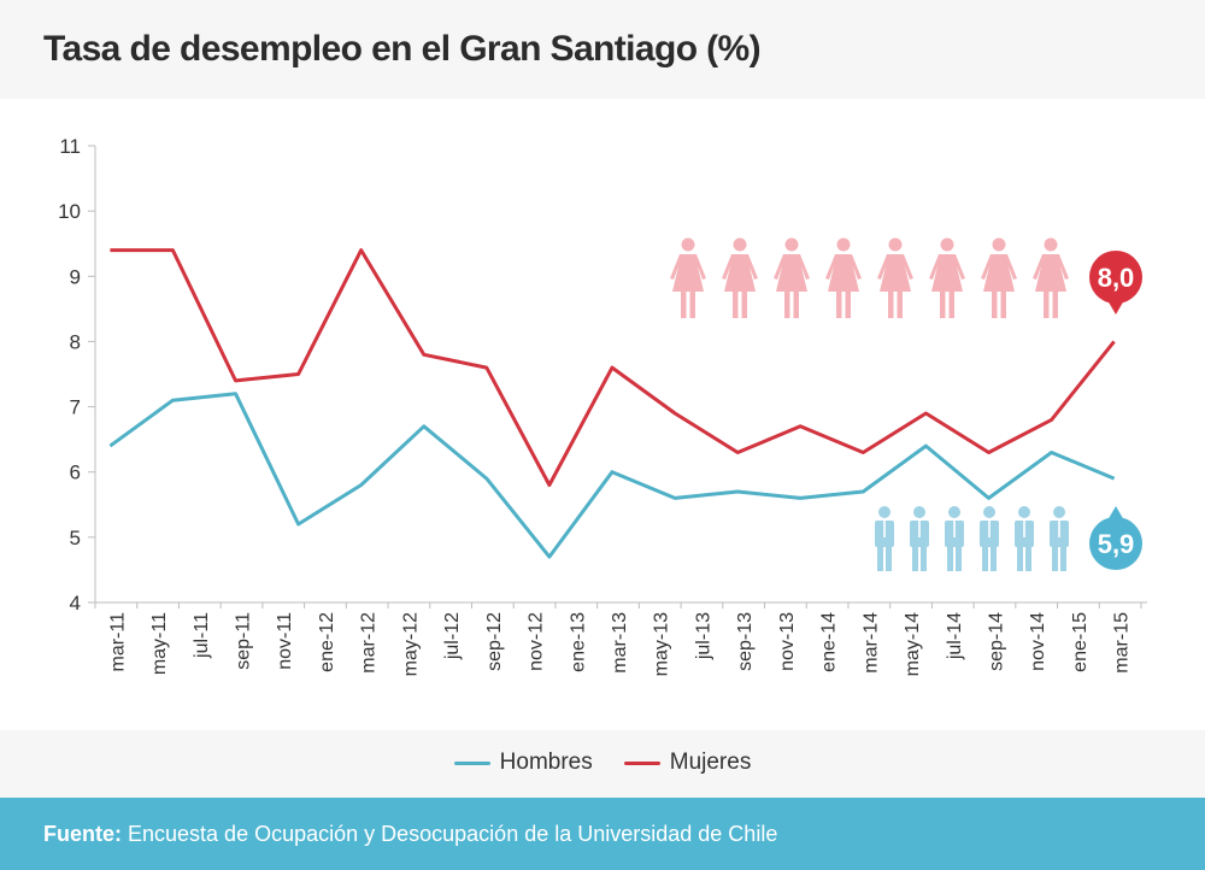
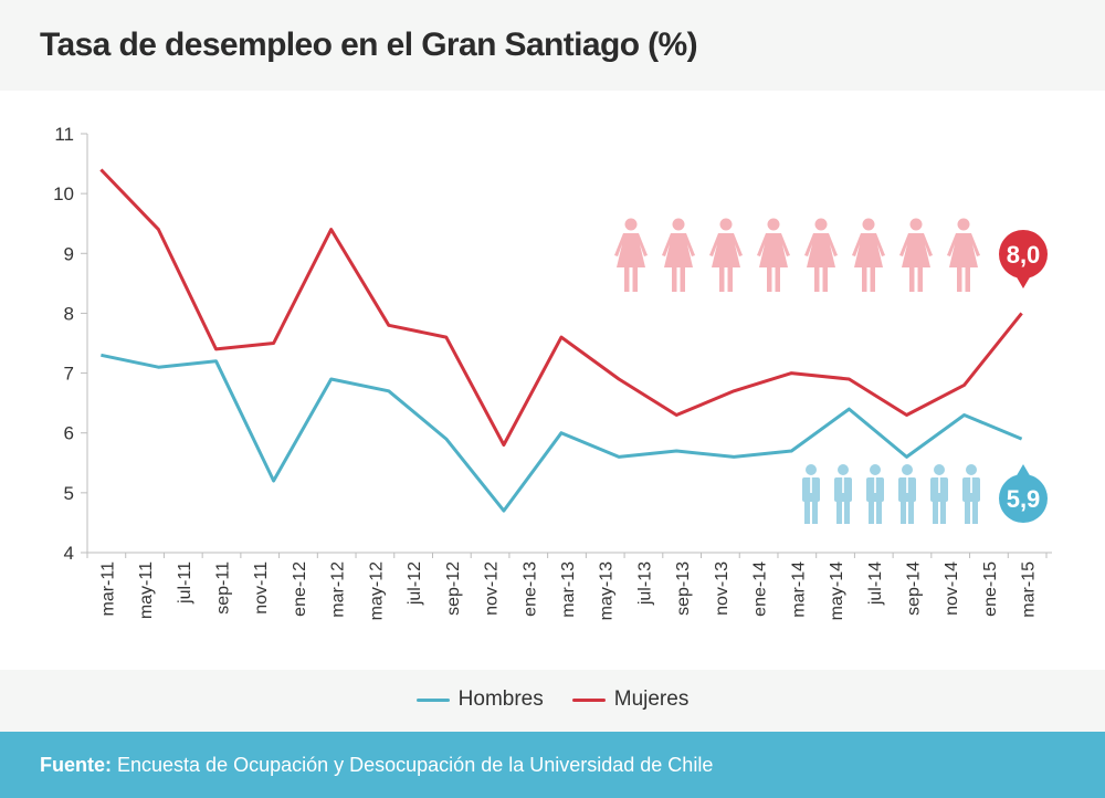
Hombres/mar-11: 6.4 -> 7.3
Mujeres/mar-11: 9.4 -> 10.4
Hombres/mar-12: 5.8 -> 6.9
Mujeres/mar-14: 6.3 -> 7.0
